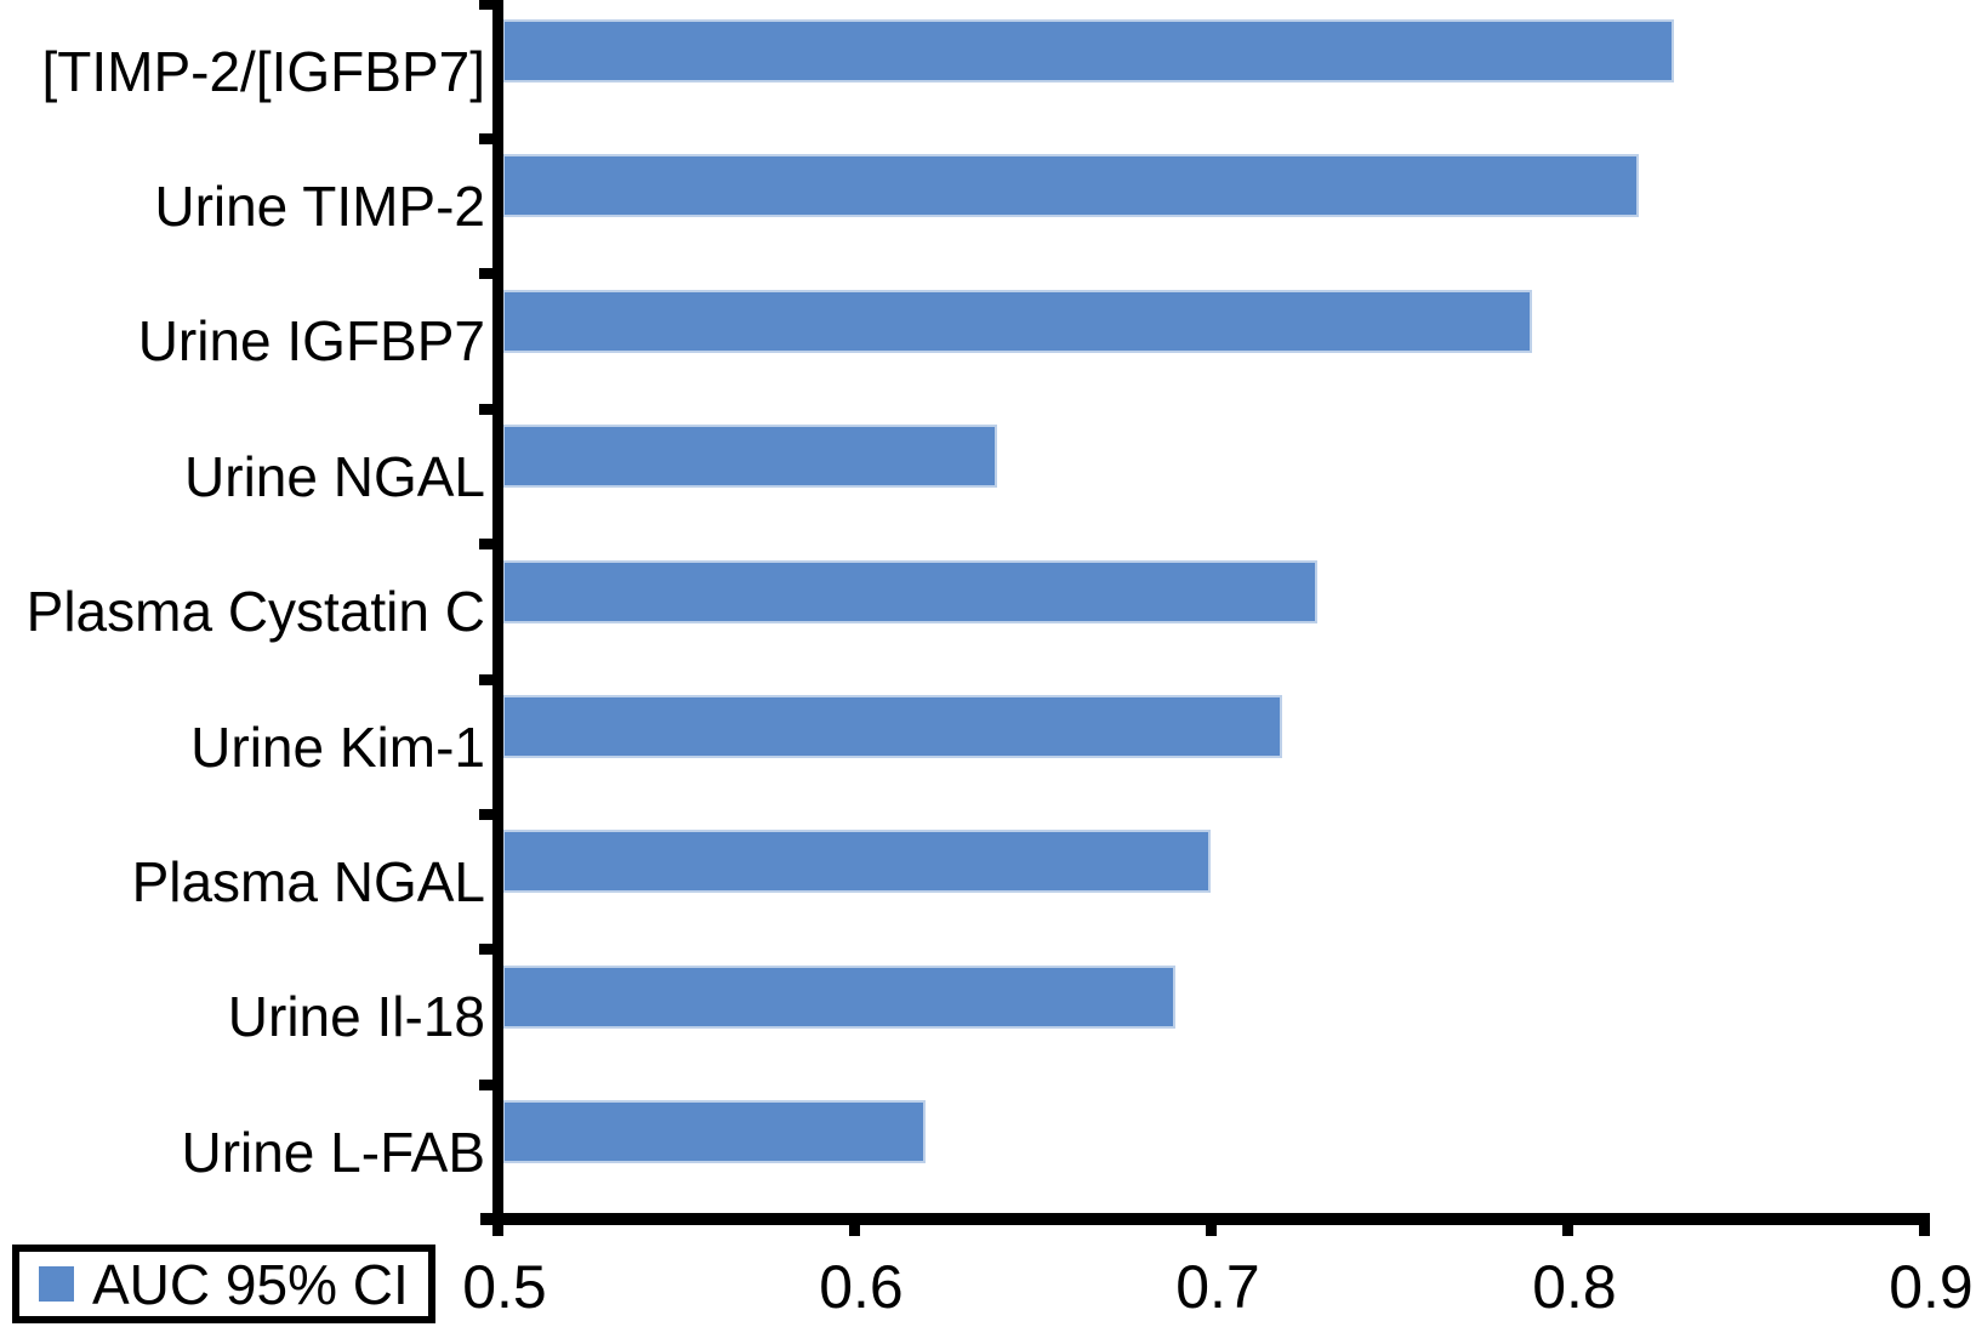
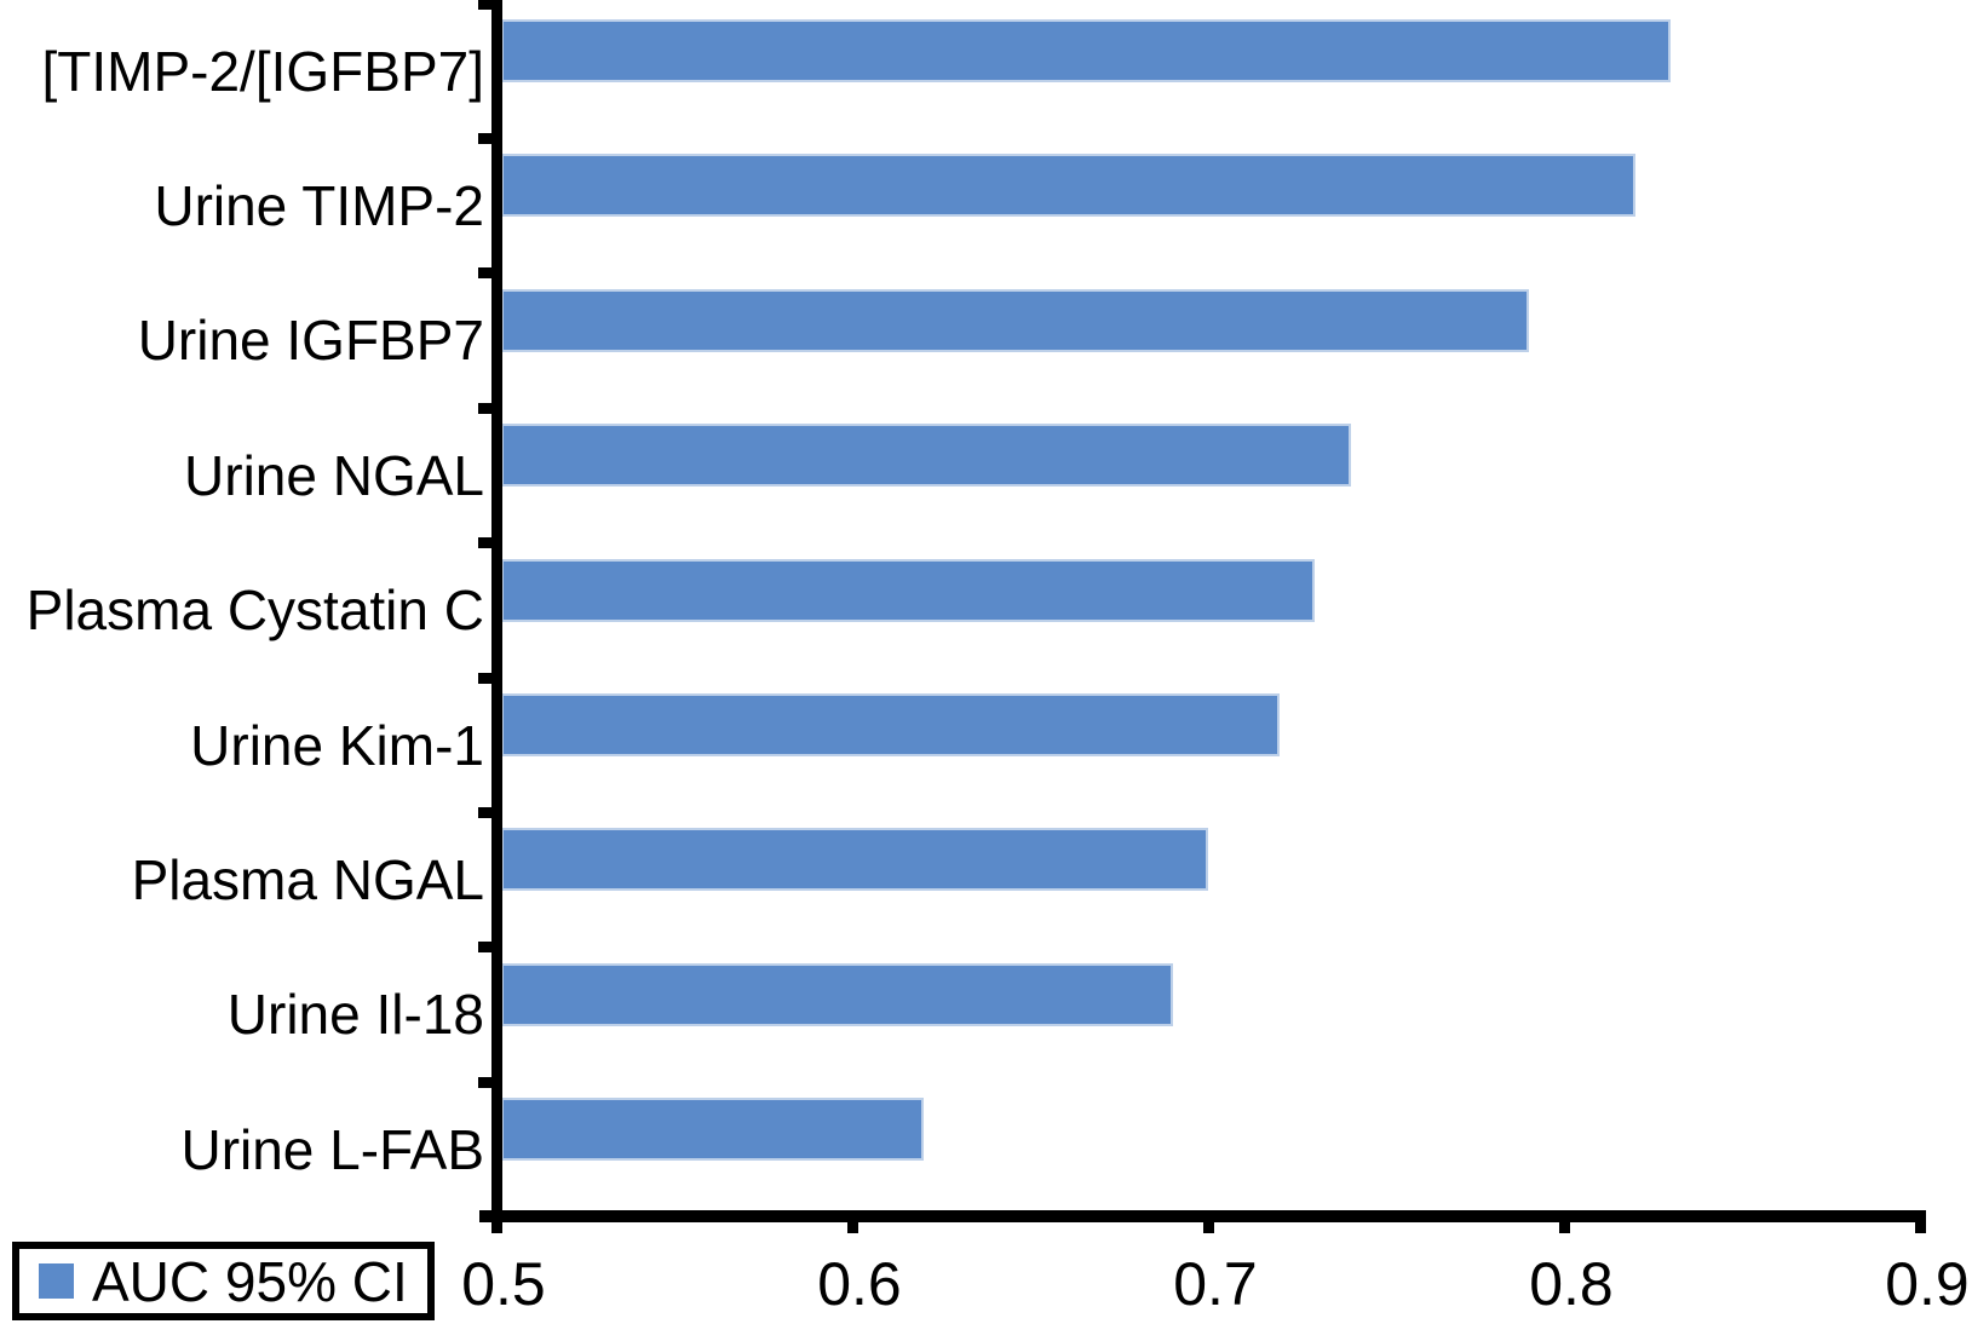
Urine NGAL: 0.64 -> 0.74
